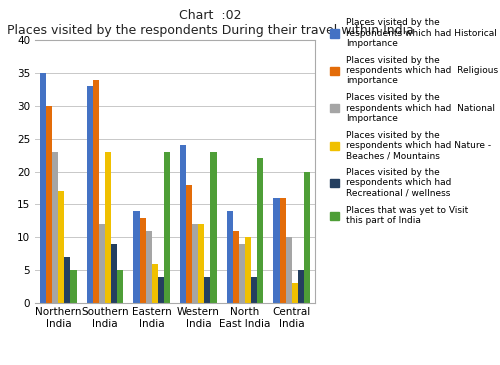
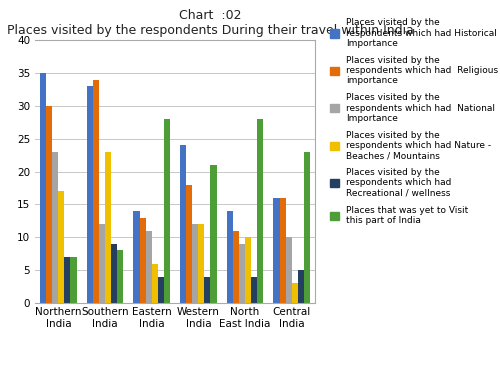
Places that was yet to Visit this part of India/Northern India: 5 -> 7
Places that was yet to Visit this part of India/Southern India: 5 -> 8
Places that was yet to Visit this part of India/Eastern India: 23 -> 28
Places that was yet to Visit this part of India/Western India: 23 -> 21
Places that was yet to Visit this part of India/North East India: 22 -> 28
Places that was yet to Visit this part of India/Central India: 20 -> 23
